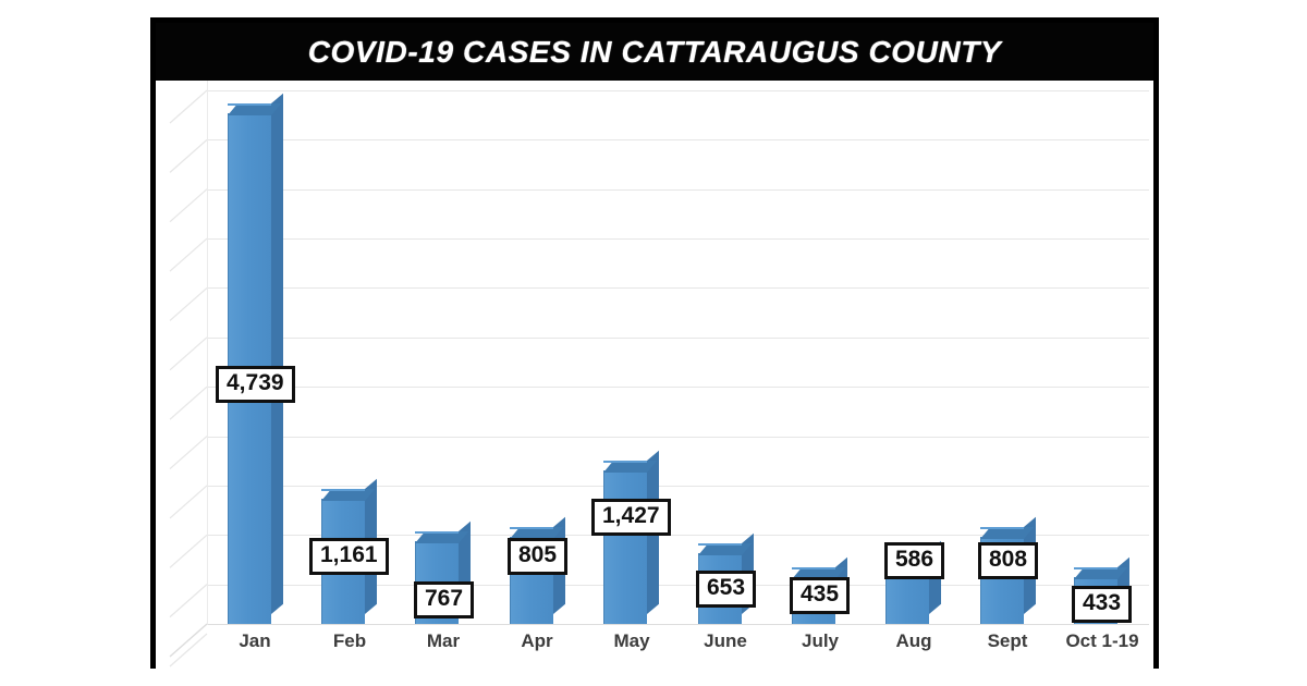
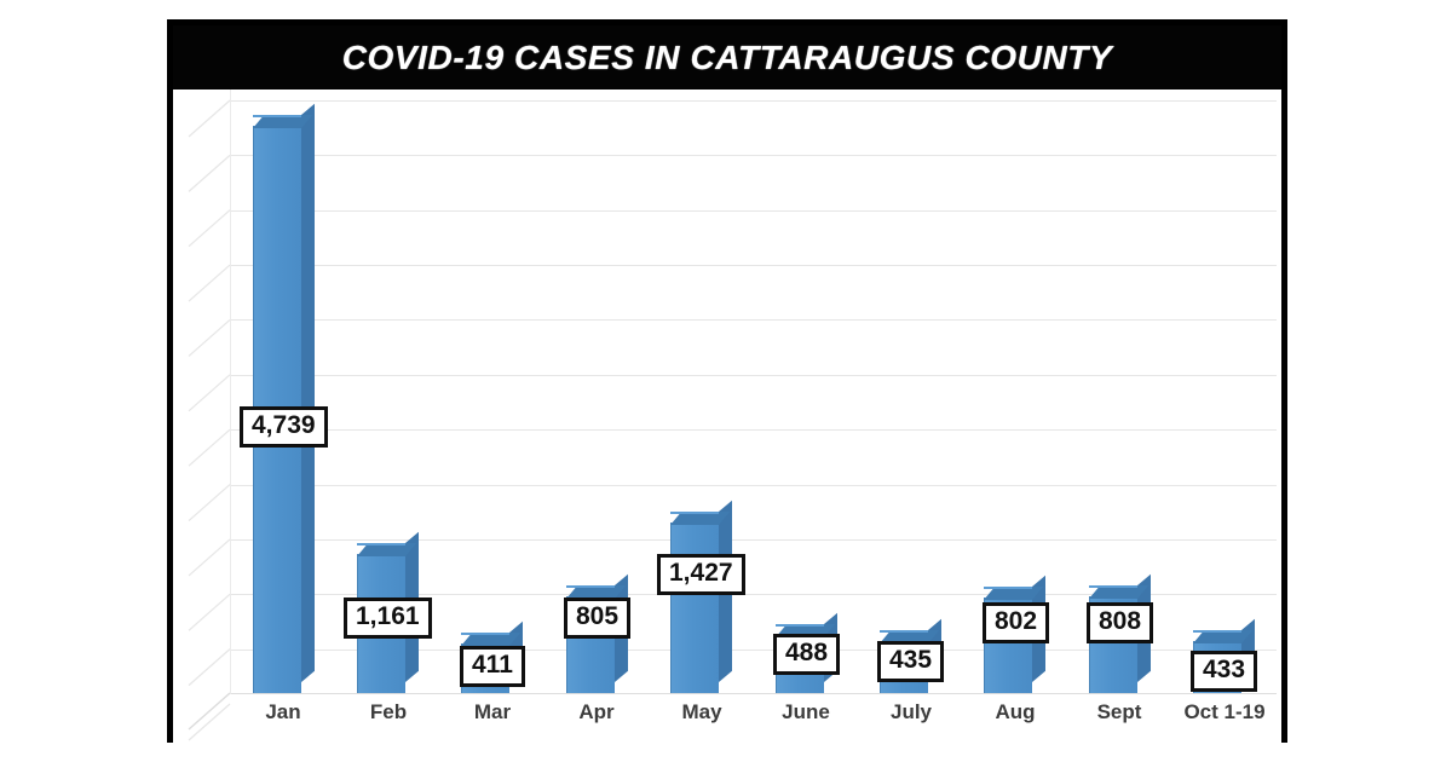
Mar: 767 -> 411
June: 653 -> 488
Aug: 586 -> 802
